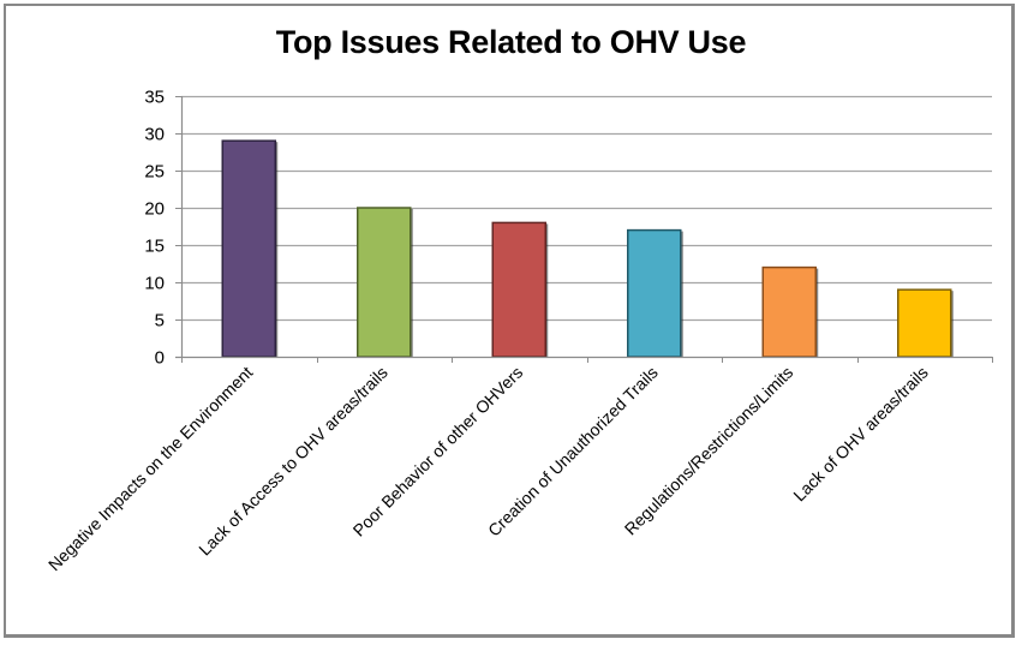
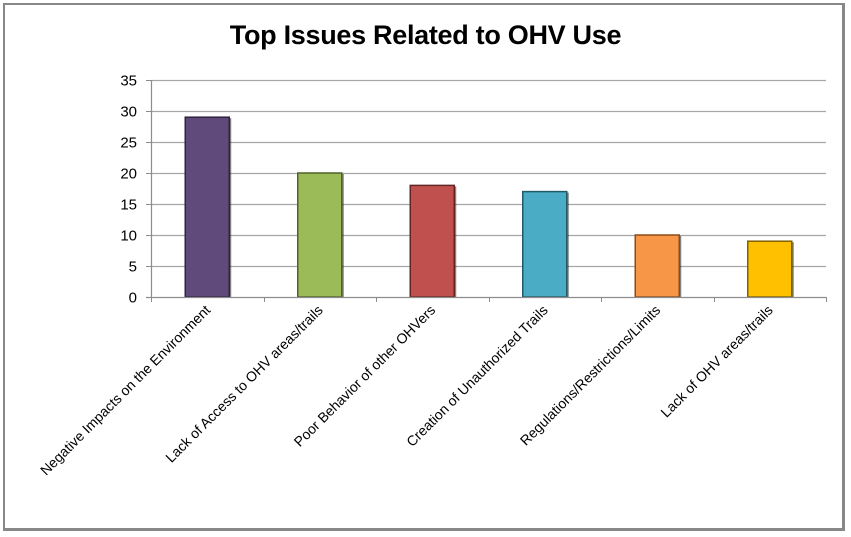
Regulations/Restrictions/Limits: 12 -> 10
